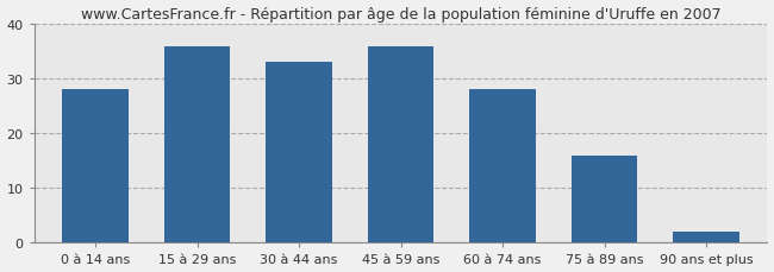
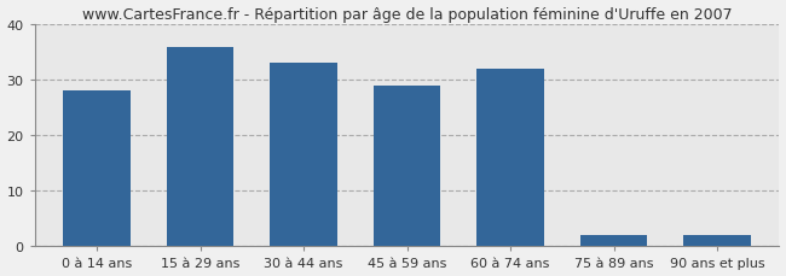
45 à 59 ans: 36 -> 29
60 à 74 ans: 28 -> 32
75 à 89 ans: 16 -> 2
